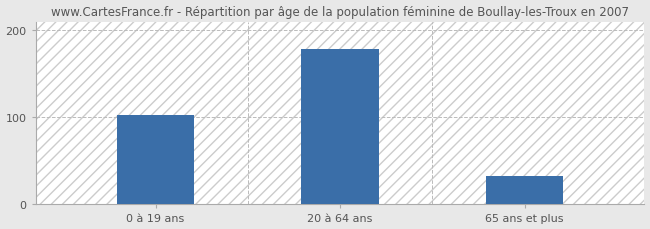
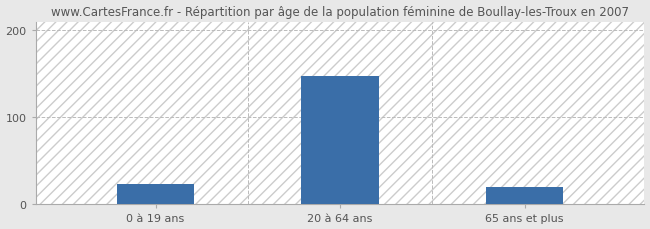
0 à 19 ans: 103 -> 24
20 à 64 ans: 178 -> 148
65 ans et plus: 33 -> 20
